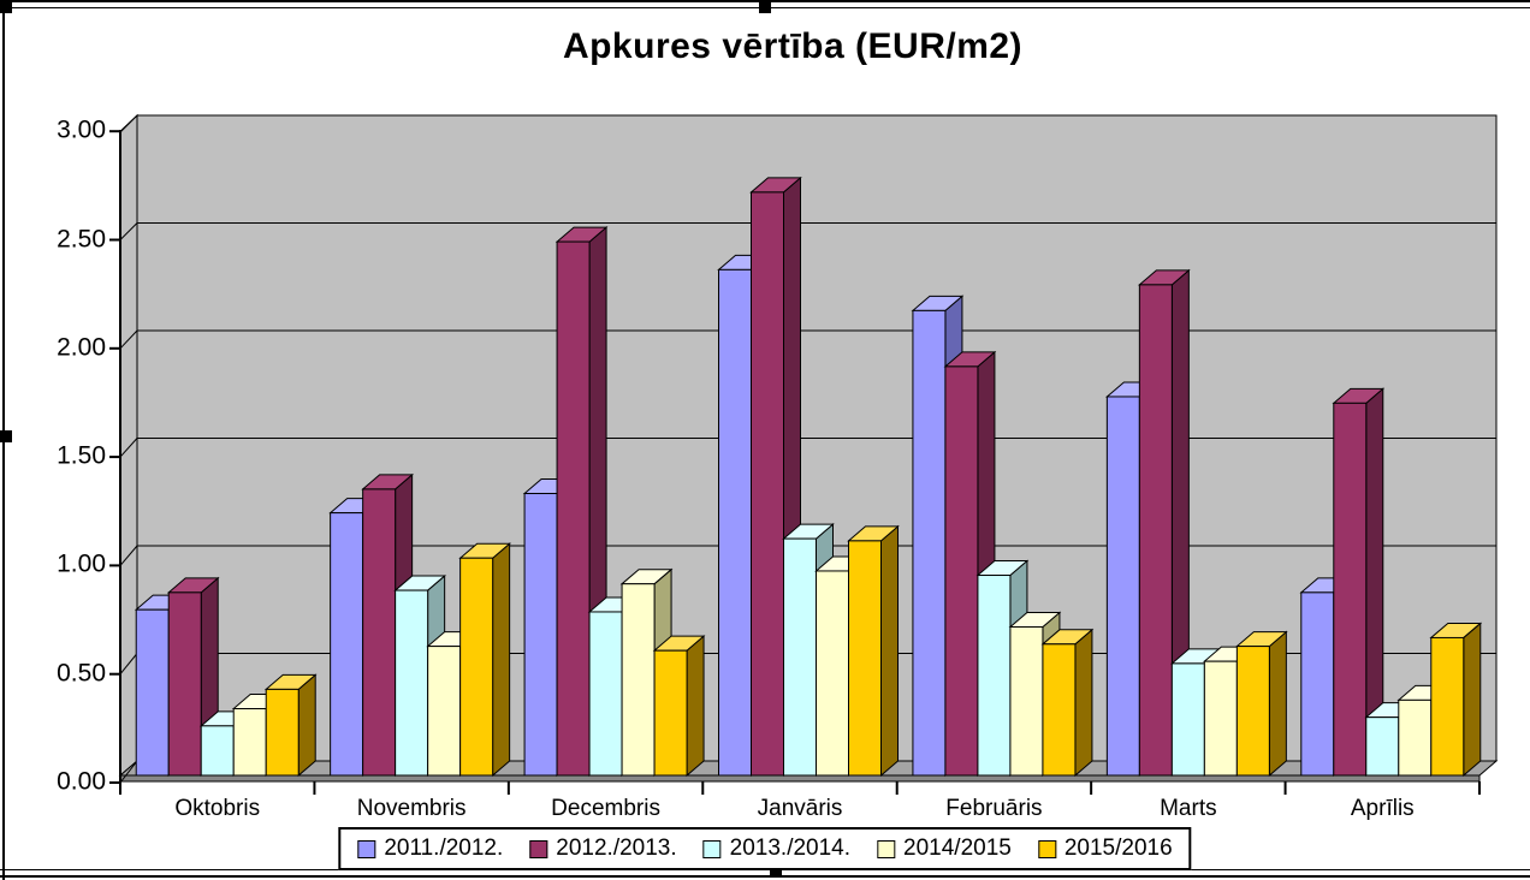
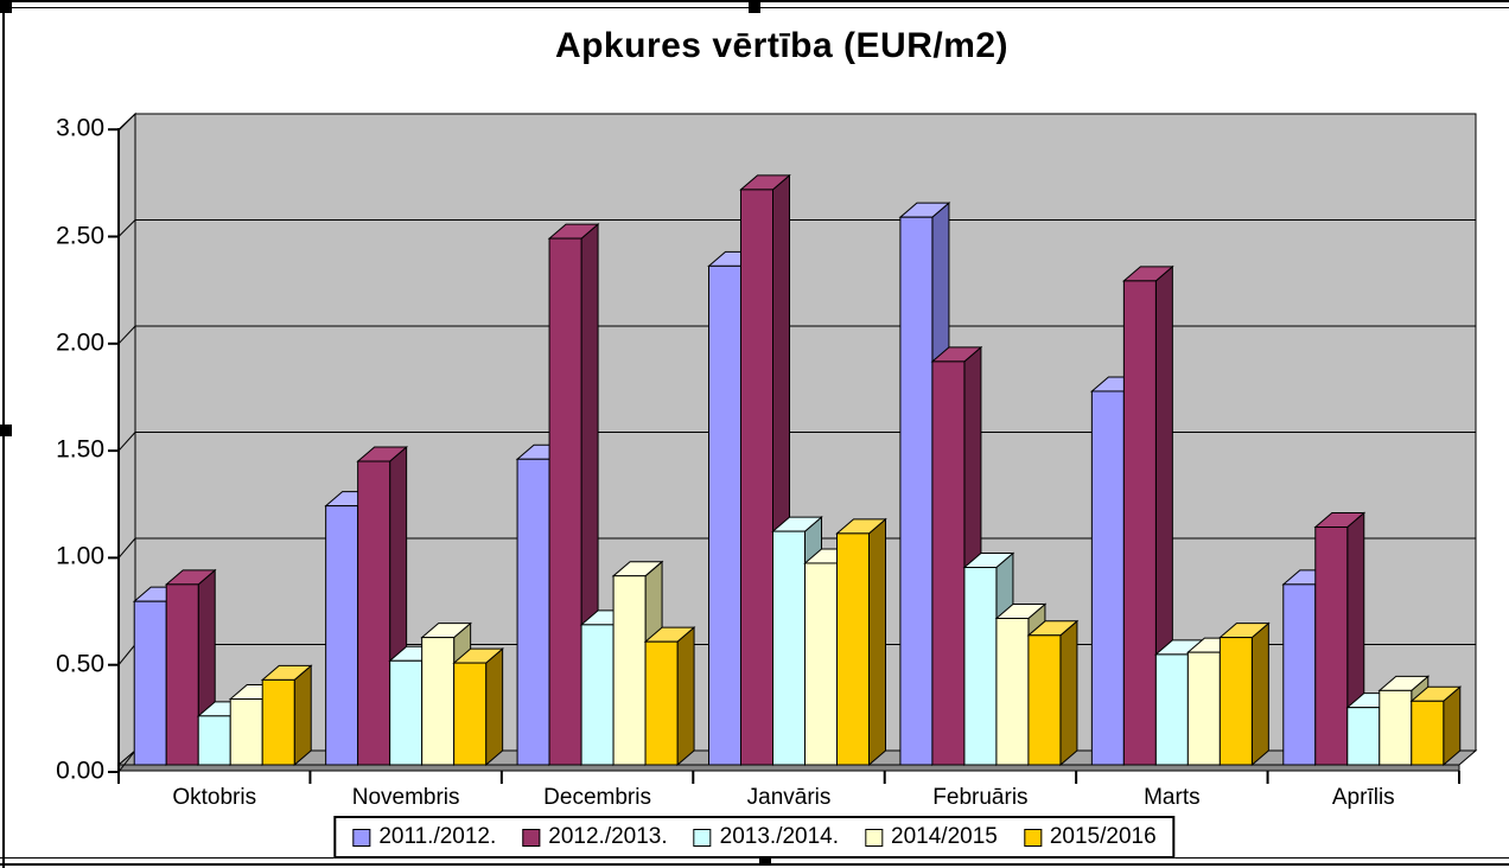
2012./2013./Novembris: 1.33 -> 1.43
2013./2014./Novembris: 0.86 -> 0.49
2015/2016/Novembris: 1.01 -> 0.48
2011./2012./Decembris: 1.31 -> 1.44
2013./2014./Decembris: 0.76 -> 0.66
2011./2012./Februāris: 2.16 -> 2.58
2012./2013./Aprīlis: 1.73 -> 1.12
2015/2016/Aprīlis: 0.64 -> 0.30
